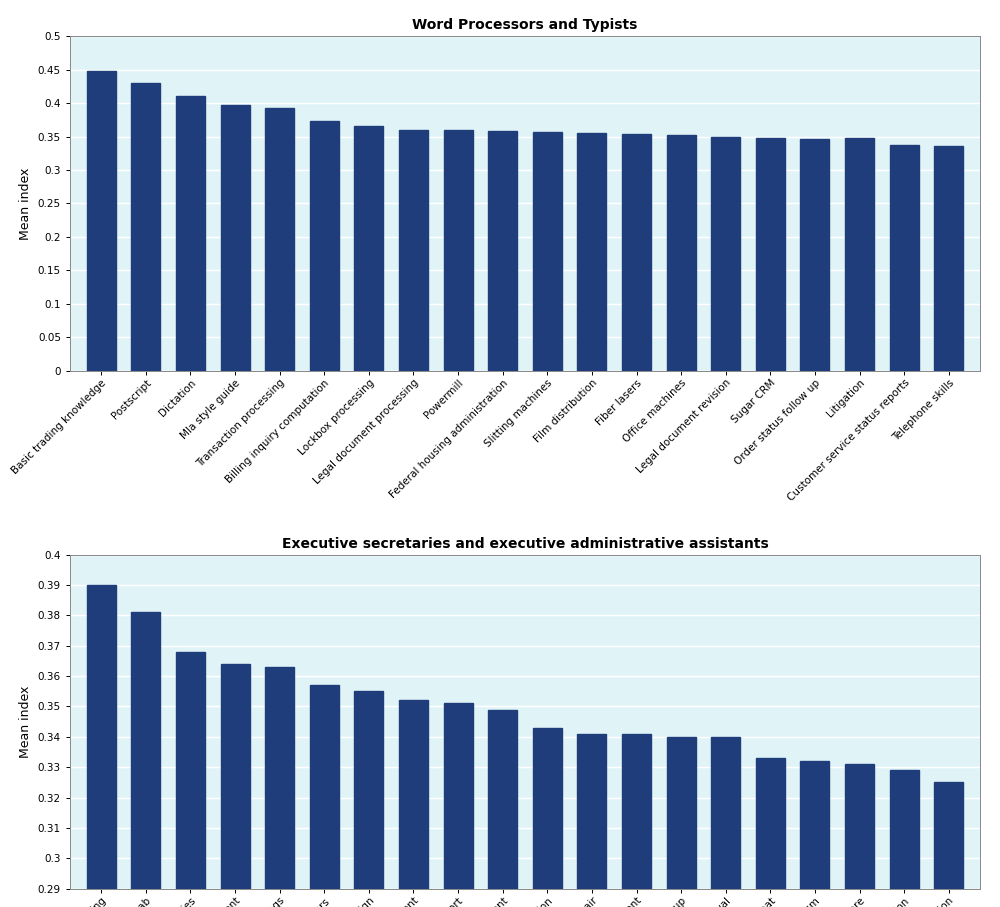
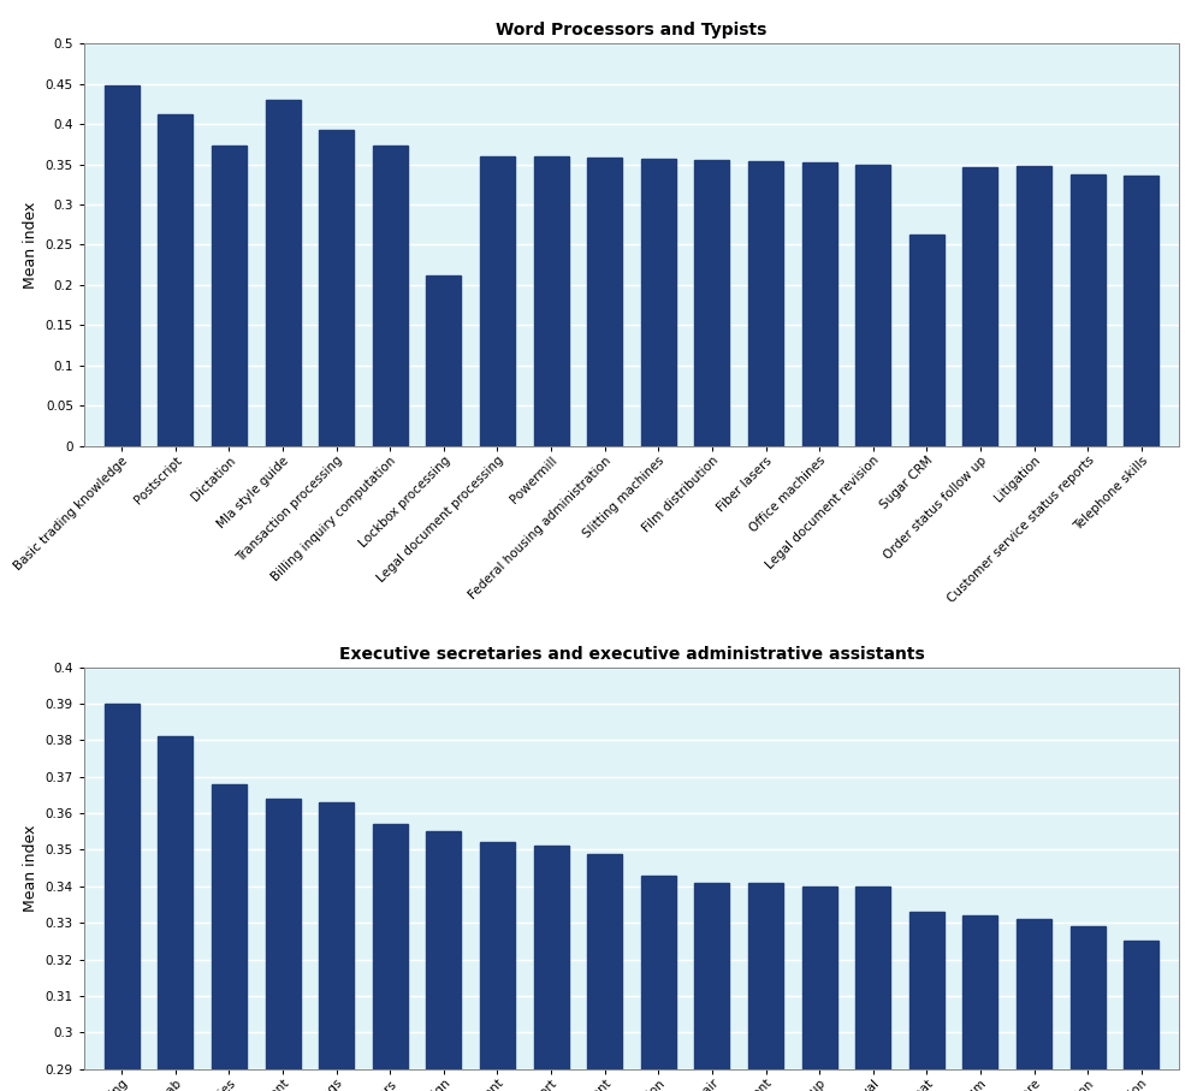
Word Processors and Typists/Postscript: 0.430 -> 0.412
Word Processors and Typists/Dictation: 0.411 -> 0.374
Word Processors and Typists/Mla style guide: 0.397 -> 0.430
Word Processors and Typists/Lockbox processing: 0.366 -> 0.212
Word Processors and Typists/Sugar CRM: 0.348 -> 0.262
